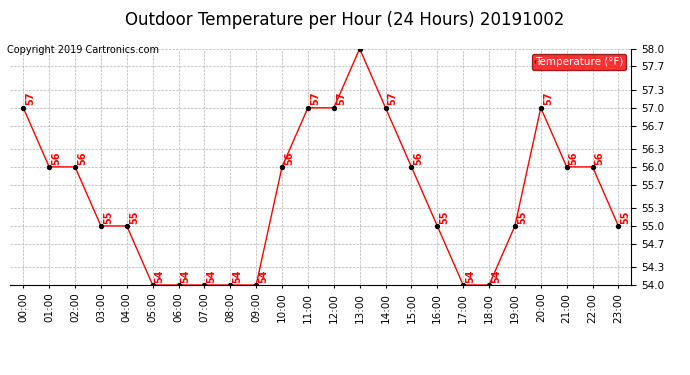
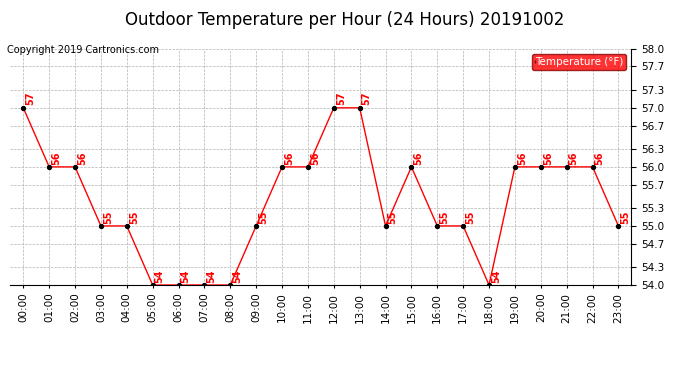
09:00: 54 -> 55
11:00: 57 -> 56
13:00: 58 -> 57
14:00: 57 -> 55
17:00: 54 -> 55
19:00: 55 -> 56
20:00: 57 -> 56
